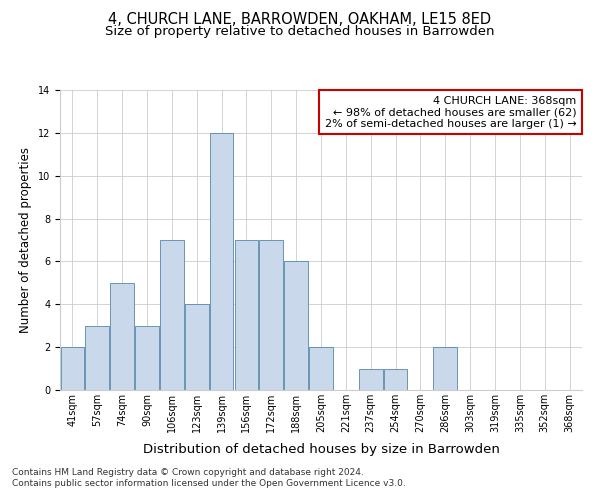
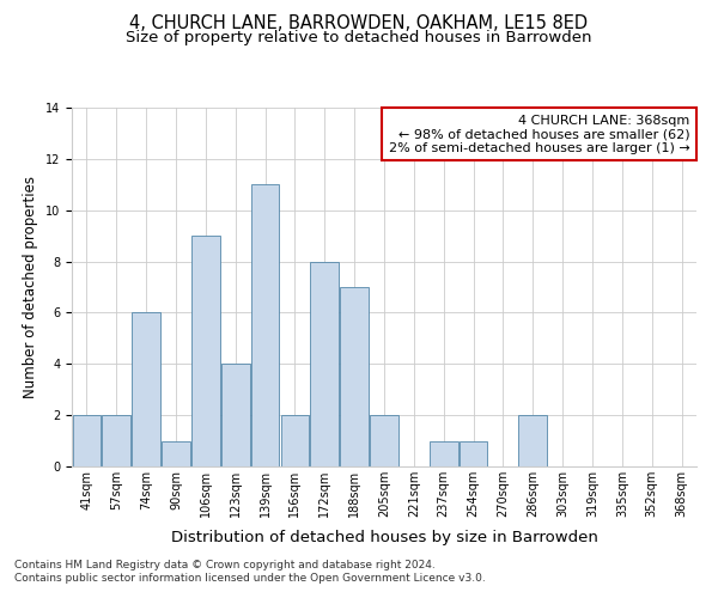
57sqm: 3 -> 2
74sqm: 5 -> 6
90sqm: 3 -> 1
106sqm: 7 -> 9
139sqm: 12 -> 11
156sqm: 7 -> 2
172sqm: 7 -> 8
188sqm: 6 -> 7
